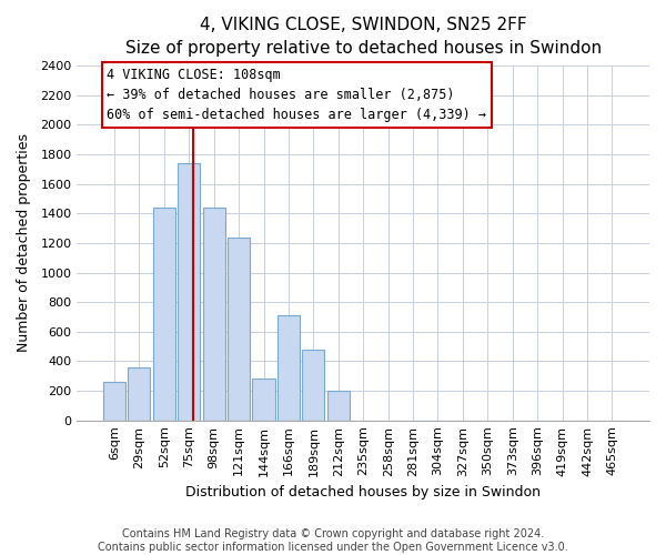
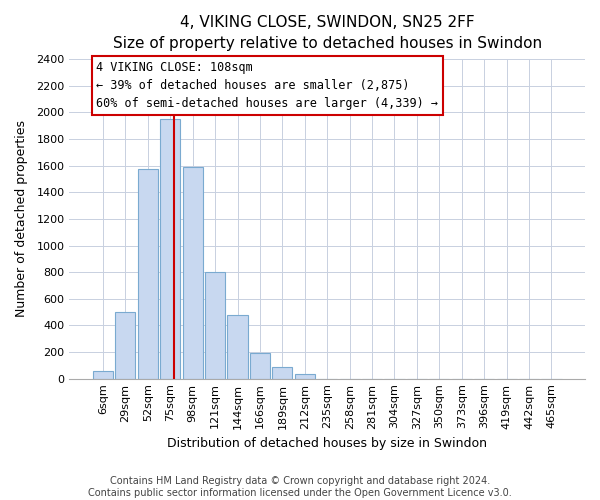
6sqm: 260 -> 60
29sqm: 360 -> 500
52sqm: 1440 -> 1580
75sqm: 1740 -> 1950
98sqm: 1440 -> 1590
121sqm: 1240 -> 800
144sqm: 280 -> 480
166sqm: 710 -> 190
189sqm: 480 -> 90
212sqm: 200 -> 40
